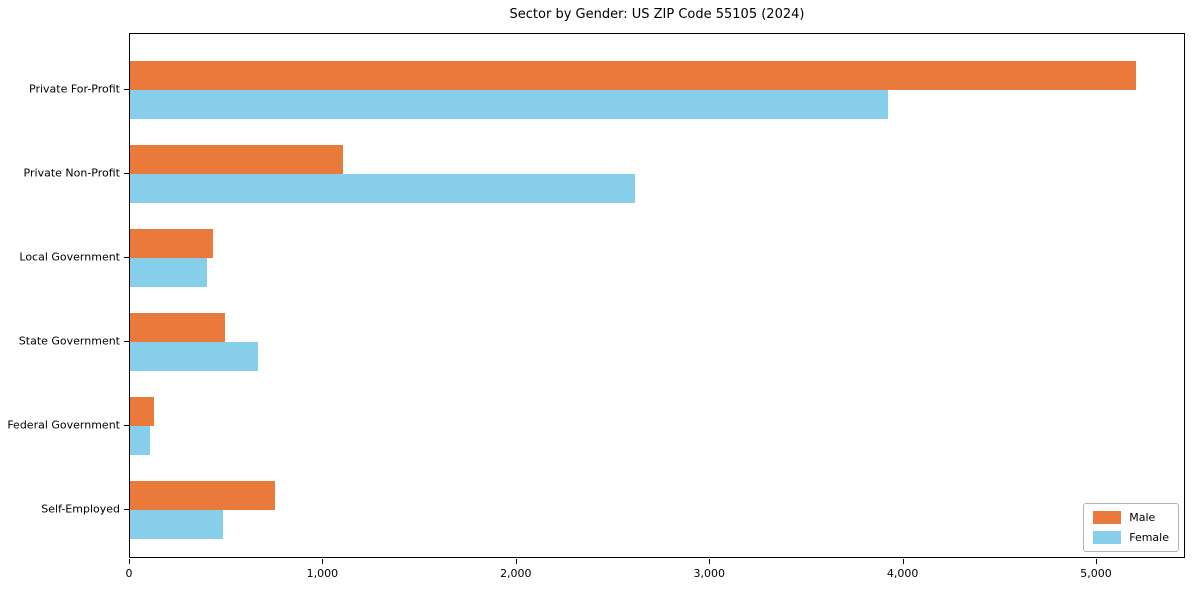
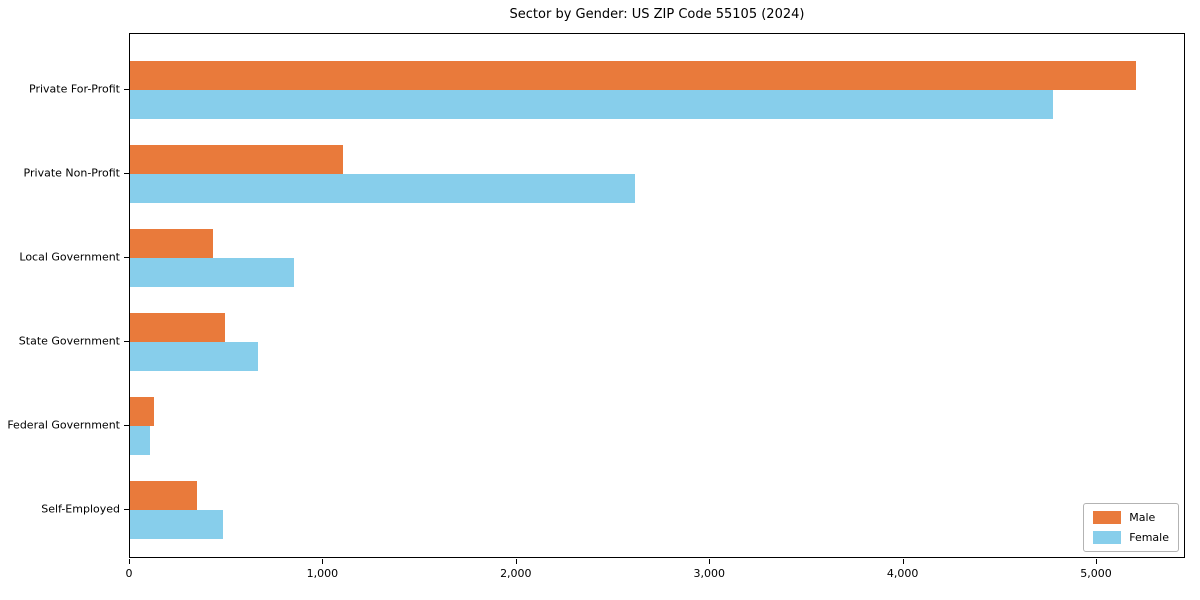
Female/Private For-Profit: 3920 -> 4770
Female/Local Government: 400 -> 850
Male/Self-Employed: 750 -> 340
